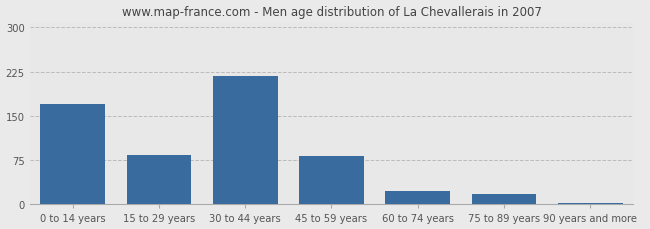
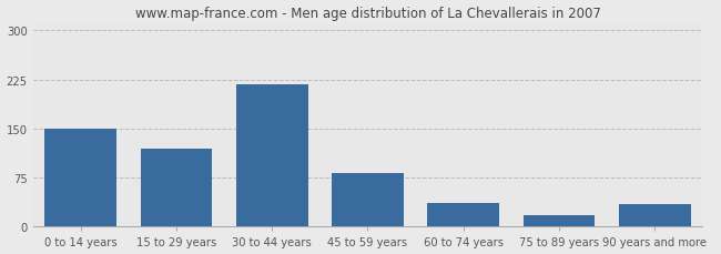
0 to 14 years: 170 -> 150
15 to 29 years: 83 -> 120
60 to 74 years: 22 -> 36
90 years and more: 3 -> 34
